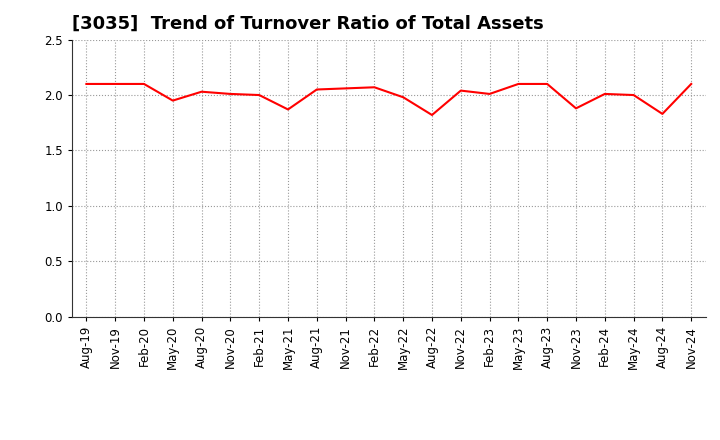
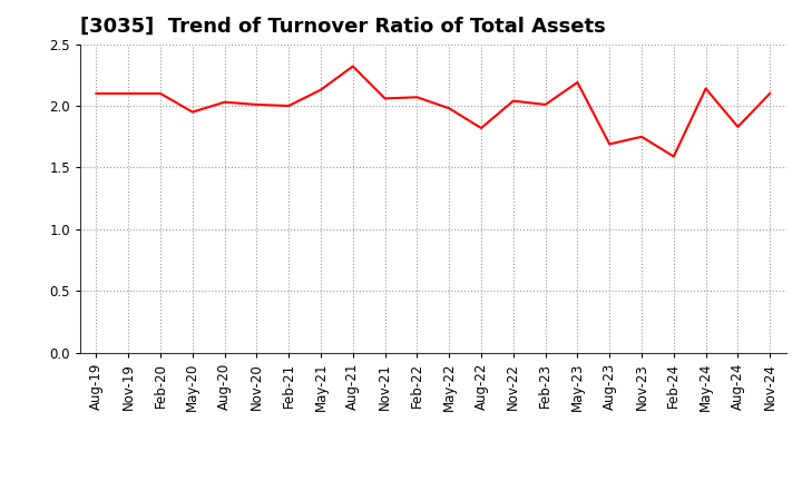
May-21: 1.87 -> 2.13
Aug-21: 2.05 -> 2.32
May-23: 2.10 -> 2.19
Aug-23: 2.10 -> 1.69
Nov-23: 1.88 -> 1.75
Feb-24: 2.01 -> 1.59
May-24: 2.00 -> 2.14
